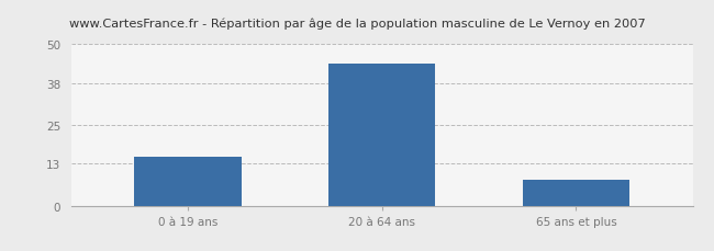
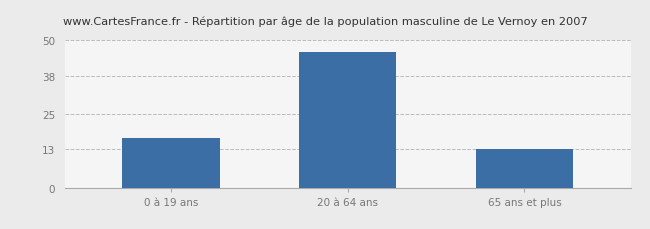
0 à 19 ans: 15 -> 17
20 à 64 ans: 44 -> 46
65 ans et plus: 8 -> 13
